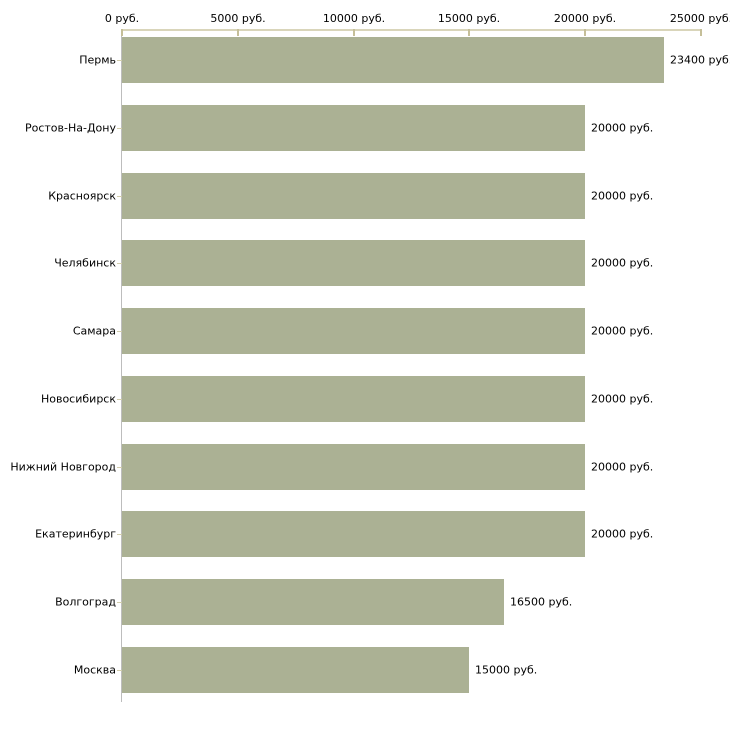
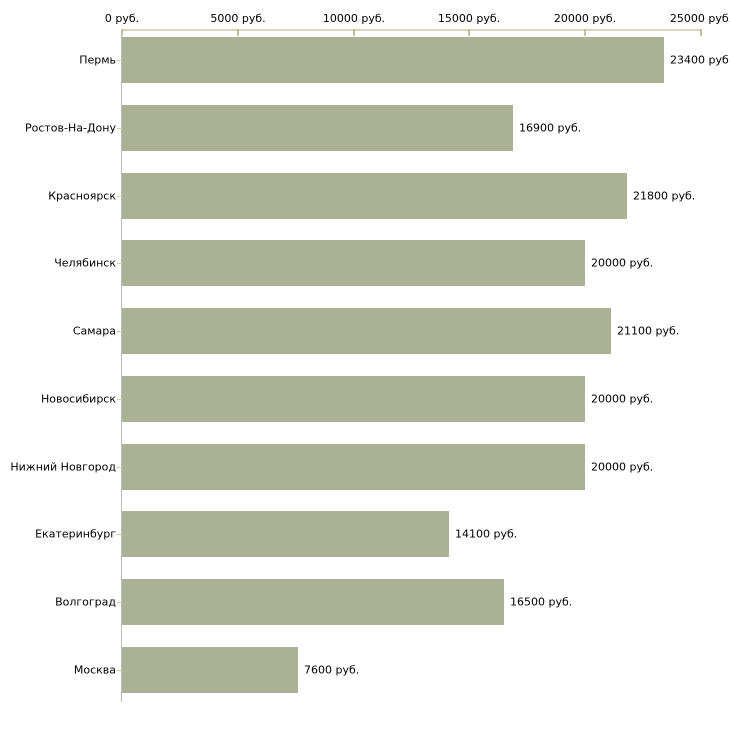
Ростов-На-Дону: 20000 -> 16900
Красноярск: 20000 -> 21800
Самара: 20000 -> 21100
Екатеринбург: 20000 -> 14100
Москва: 15000 -> 7600
